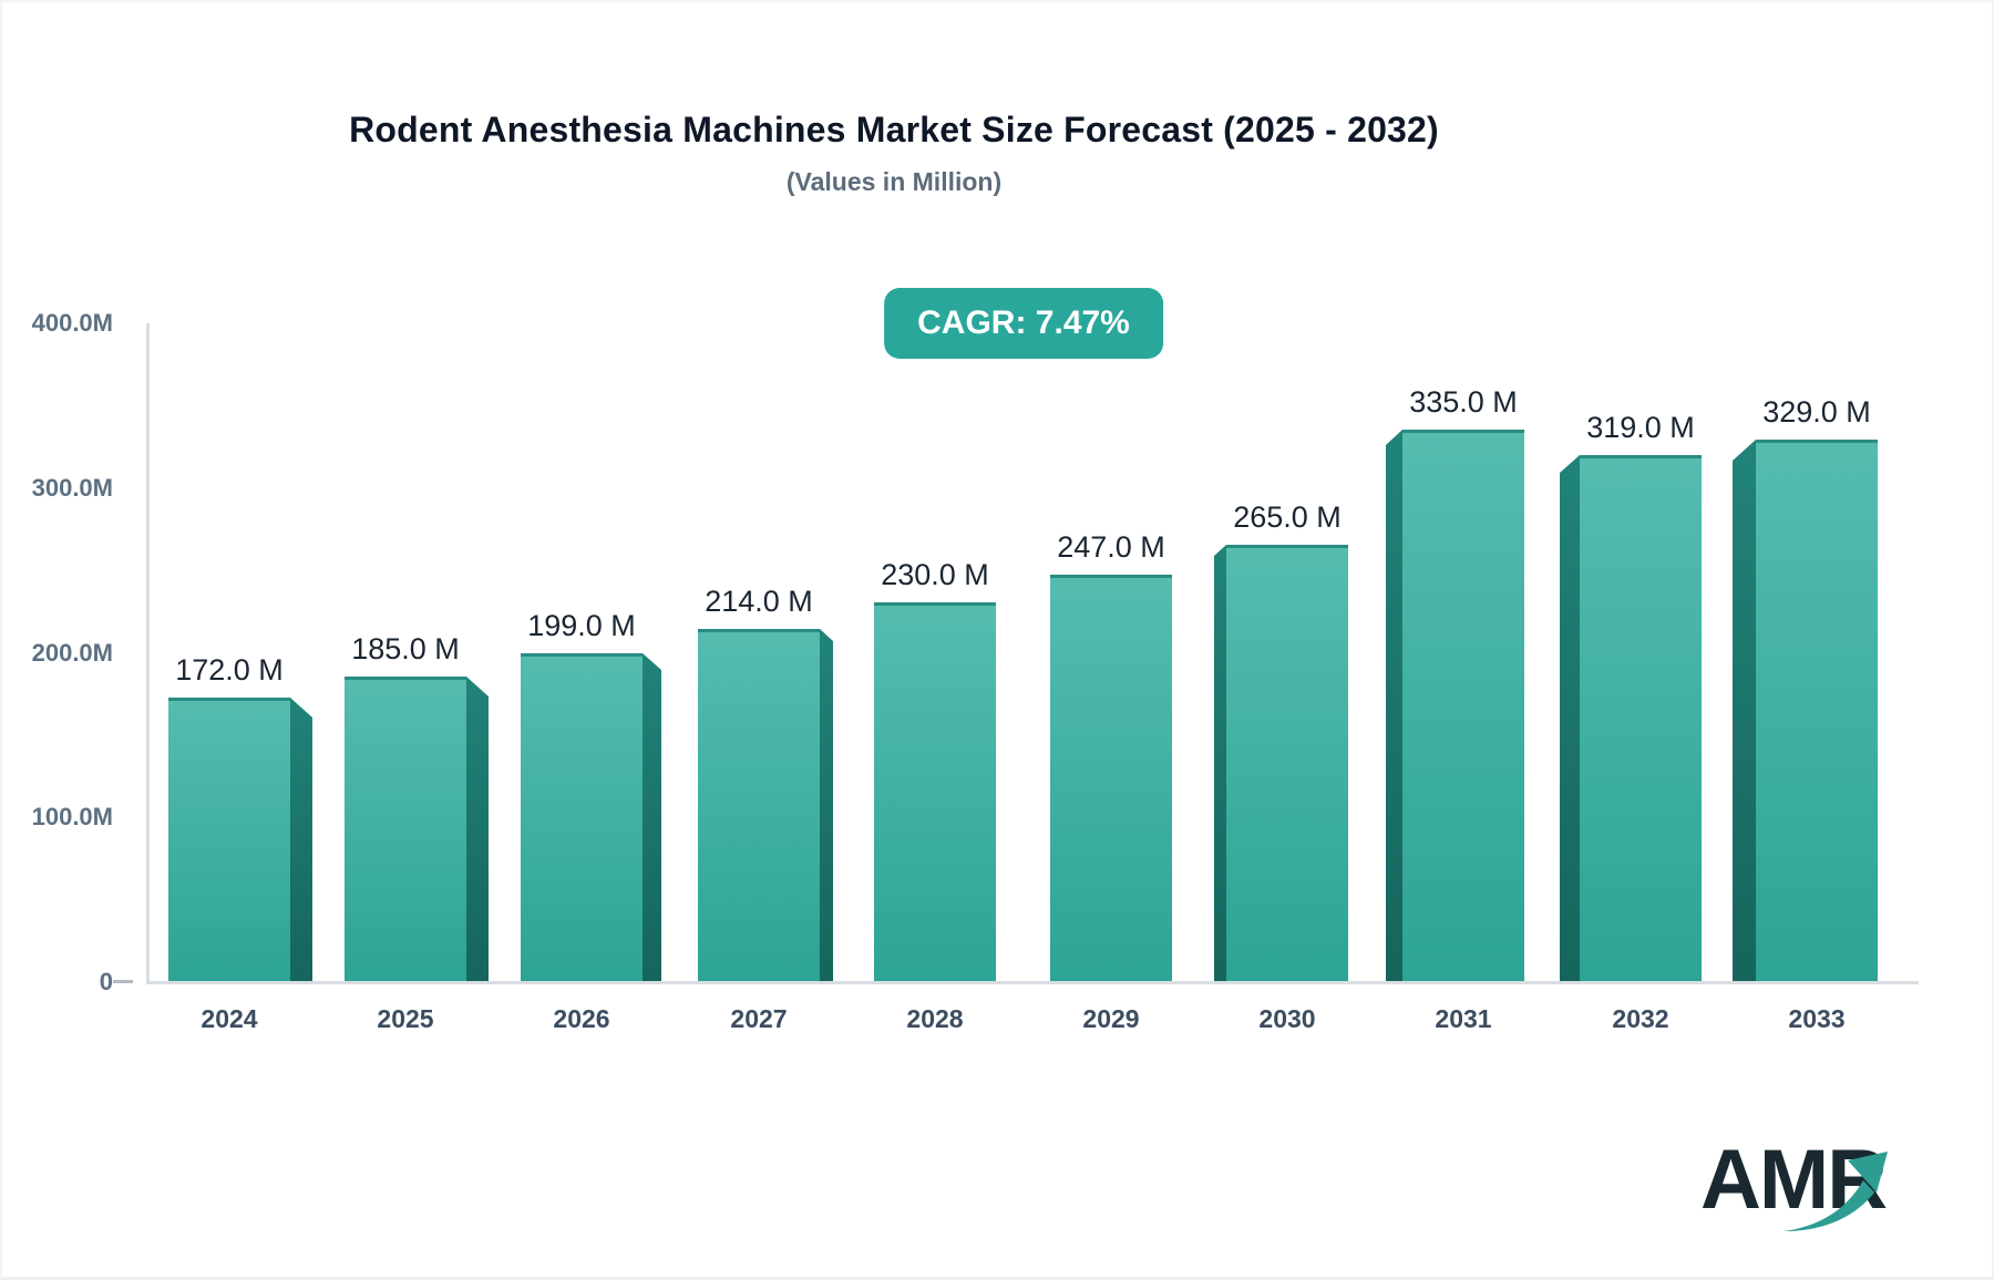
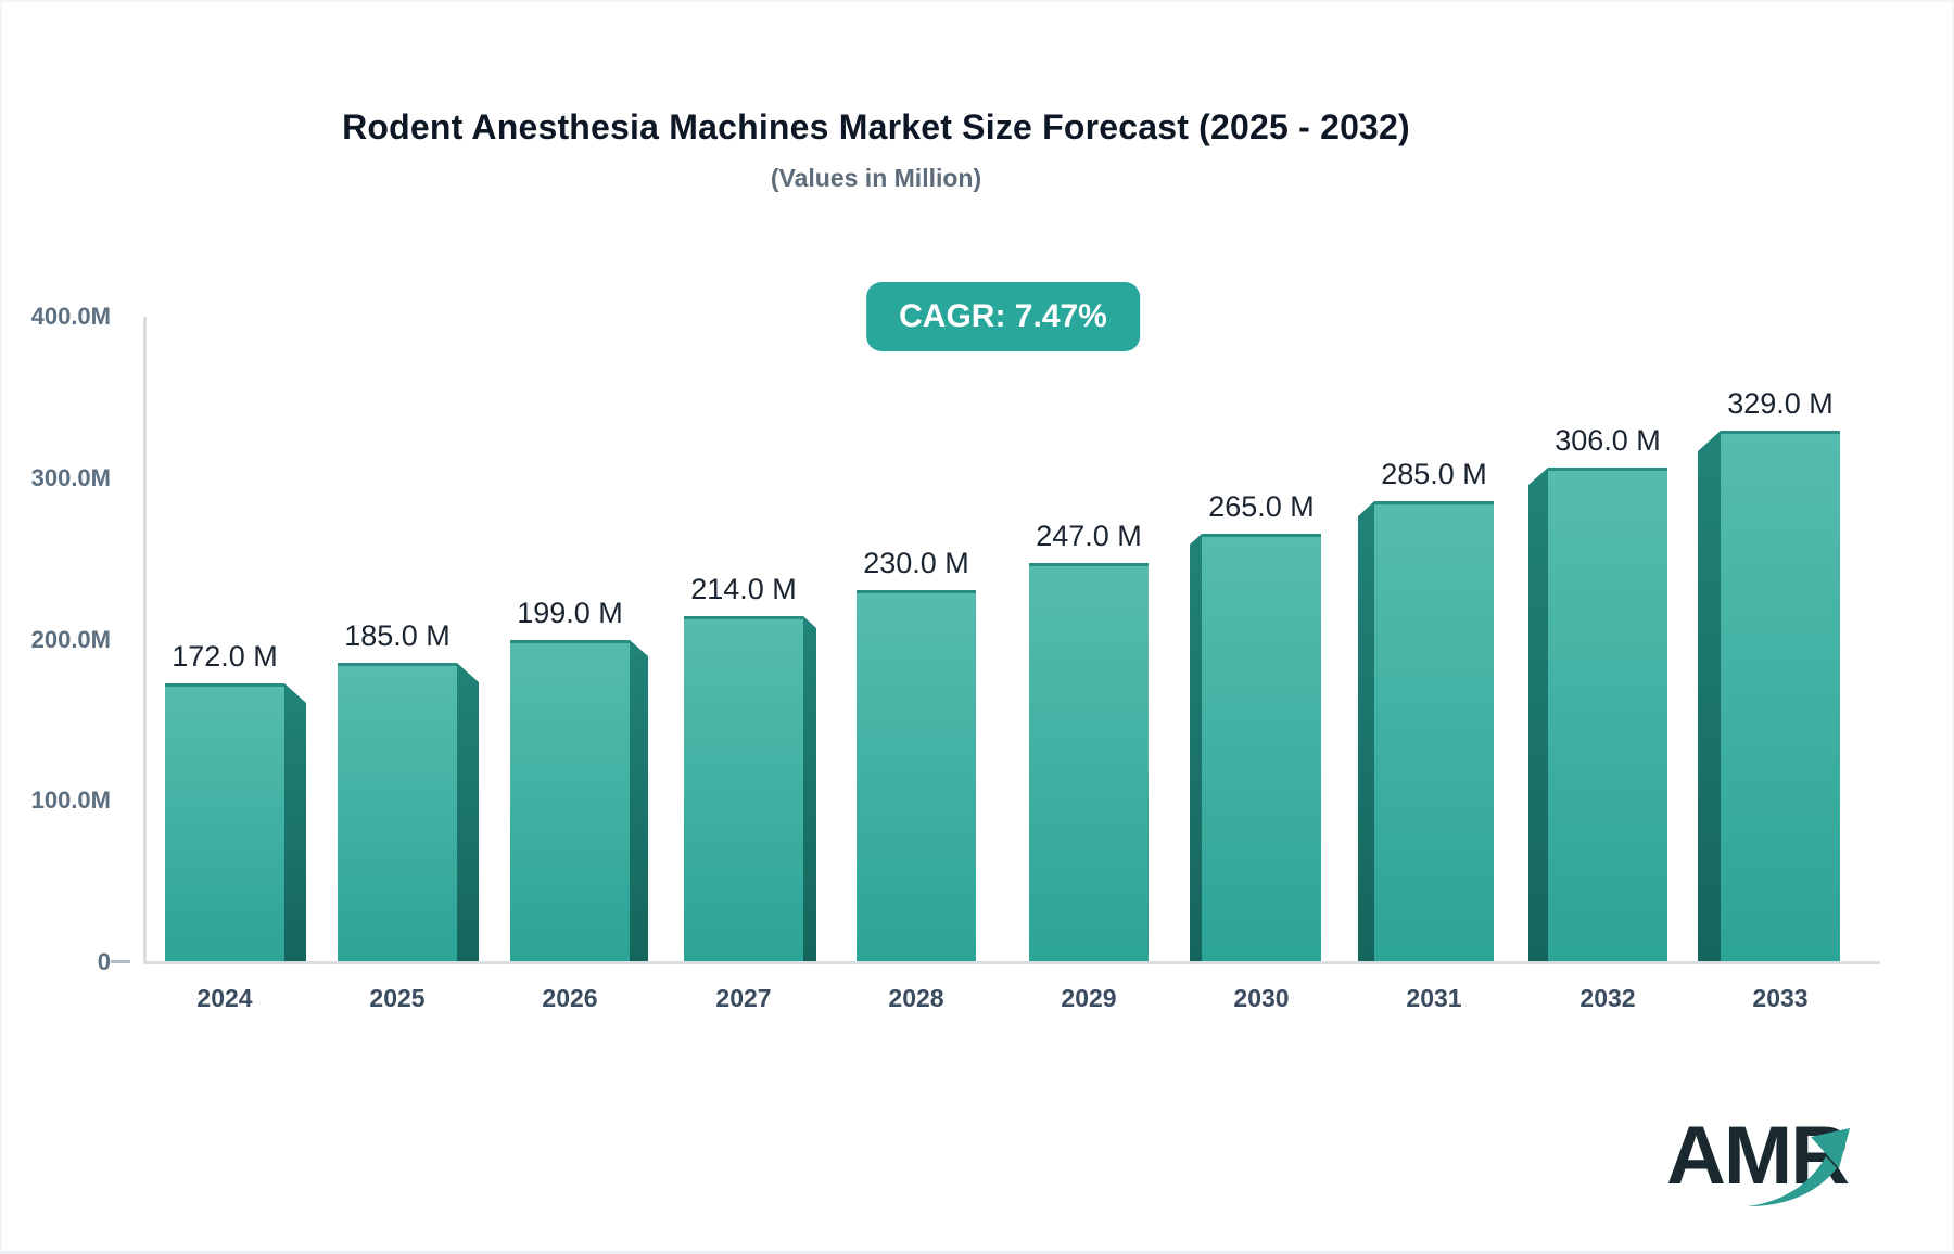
2031: 335.0 -> 285.0
2032: 319.0 -> 306.0
